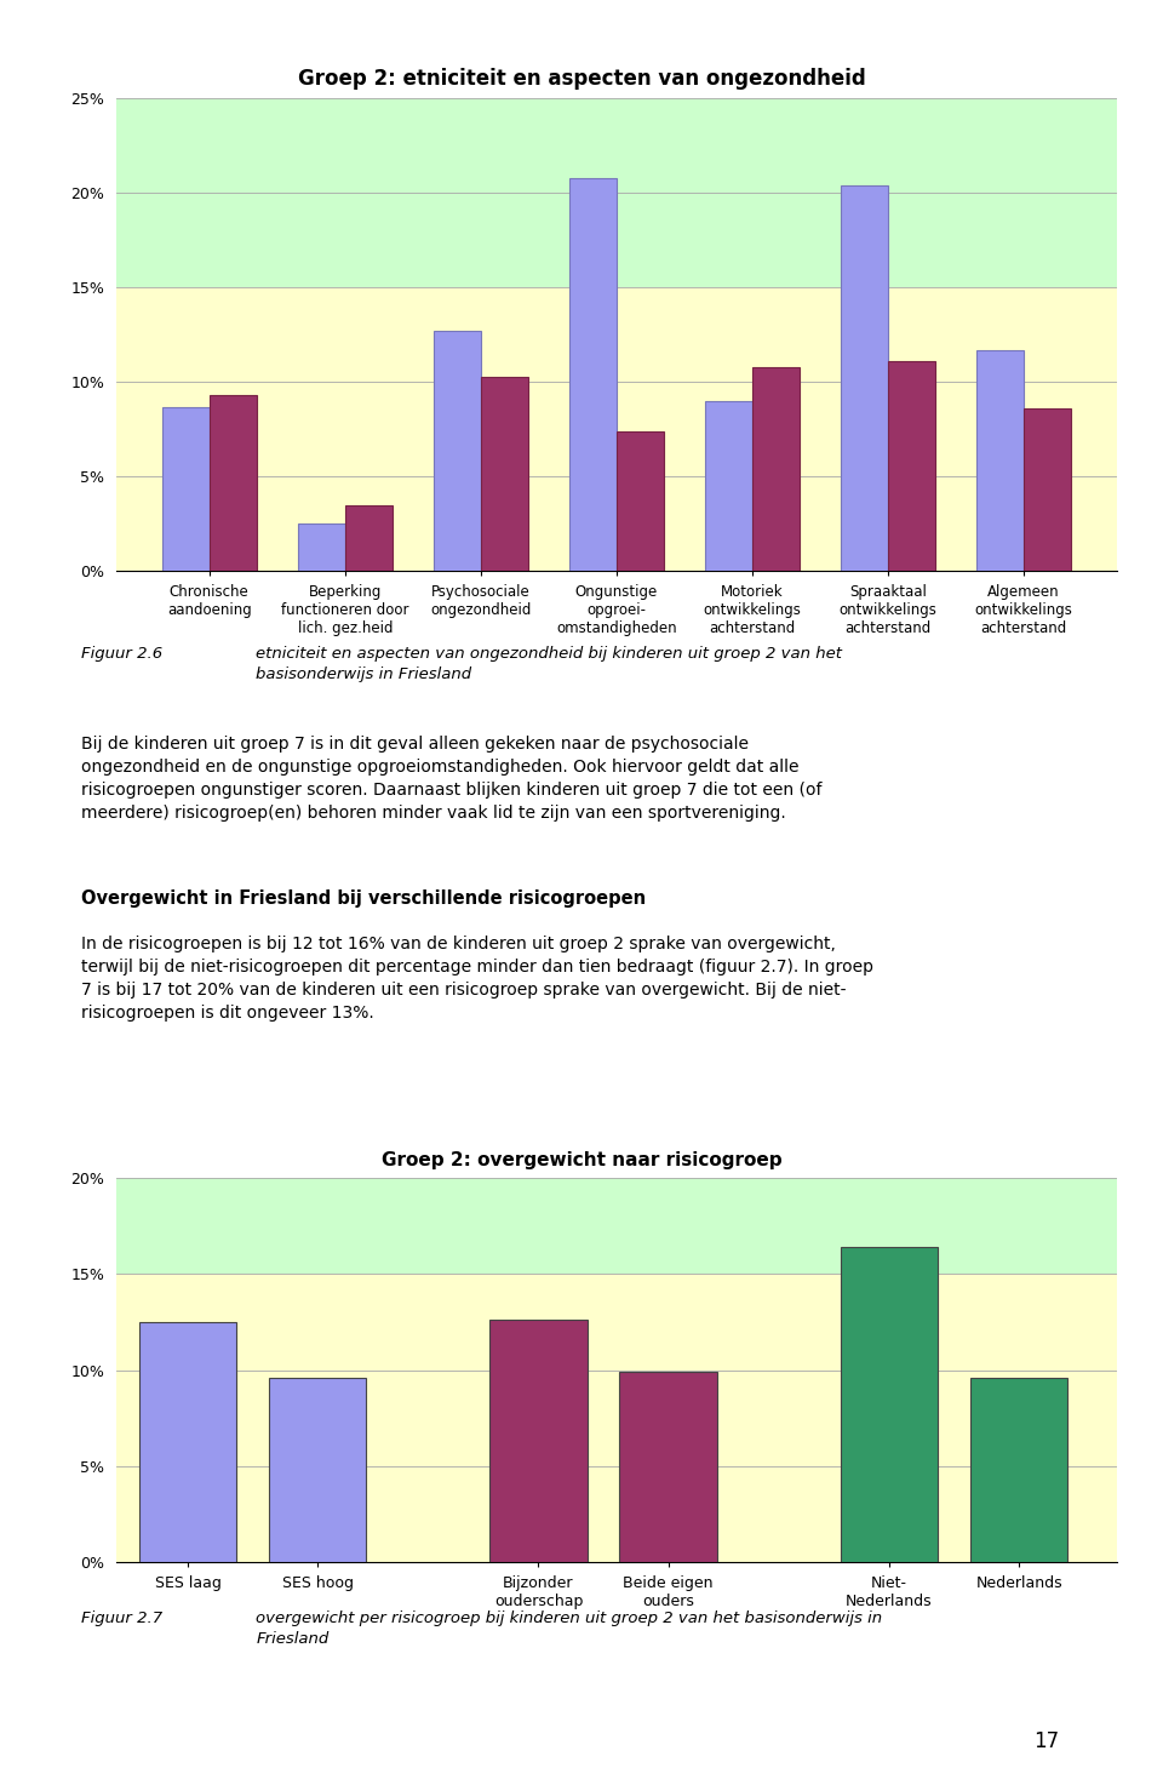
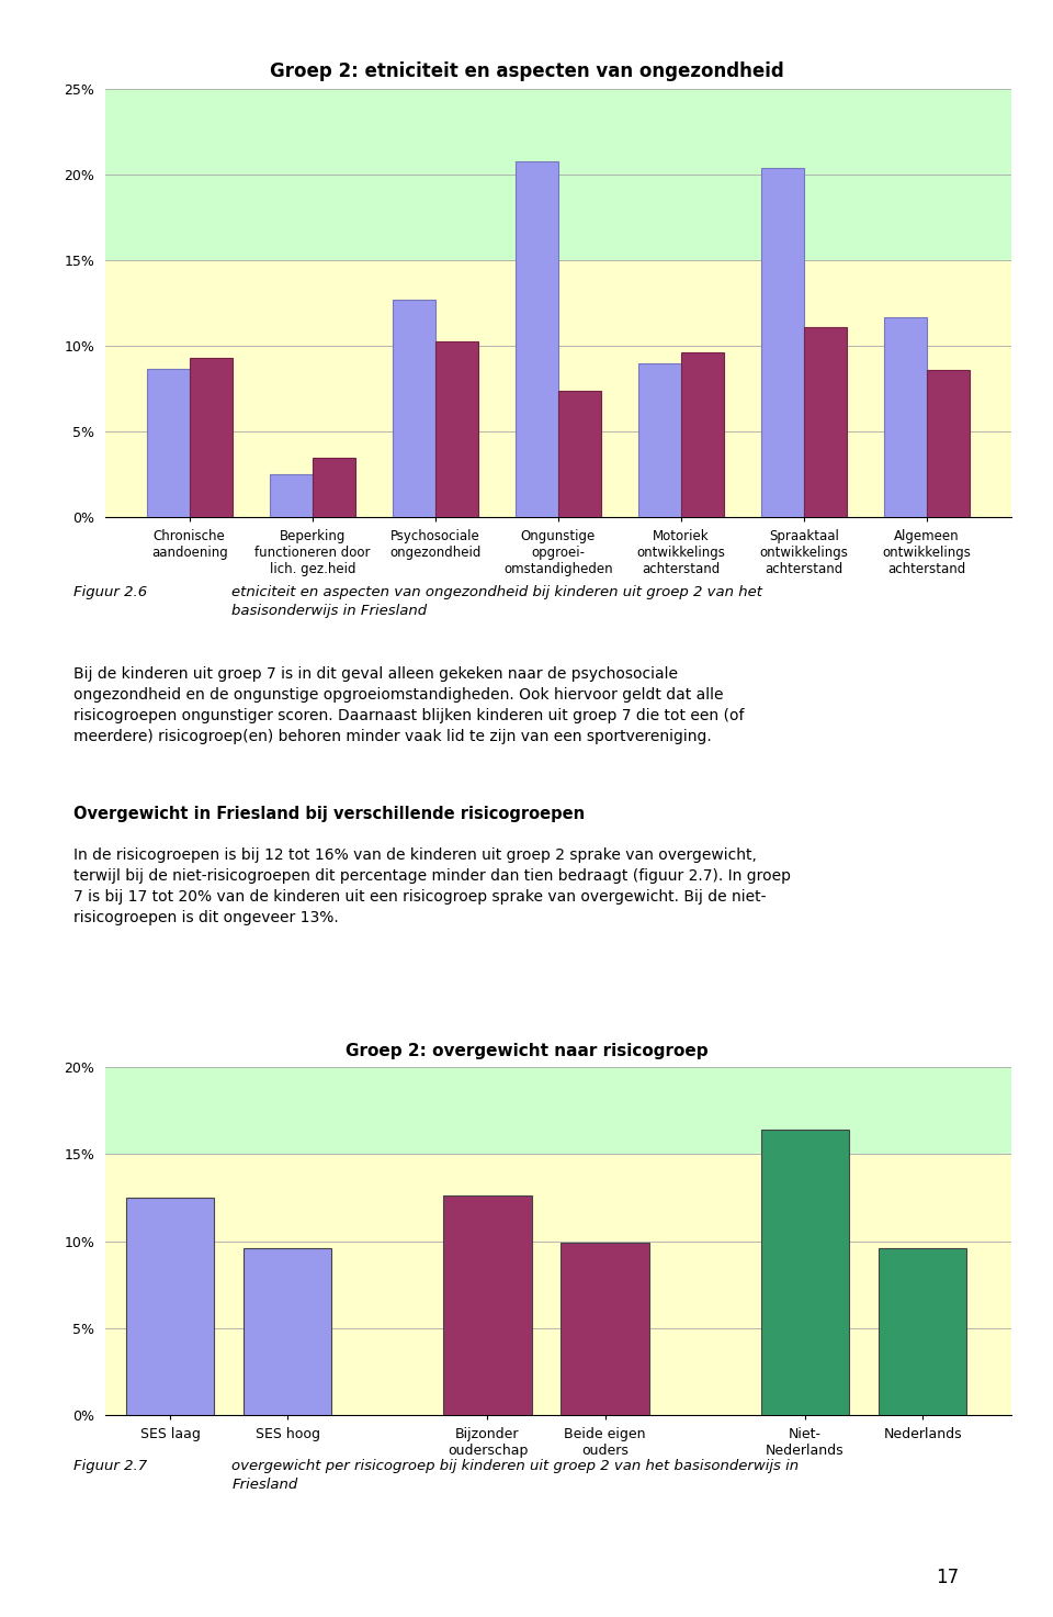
Nederlands/Motoriek ontwikkelings achterstand: 10.8% -> 9.6%
